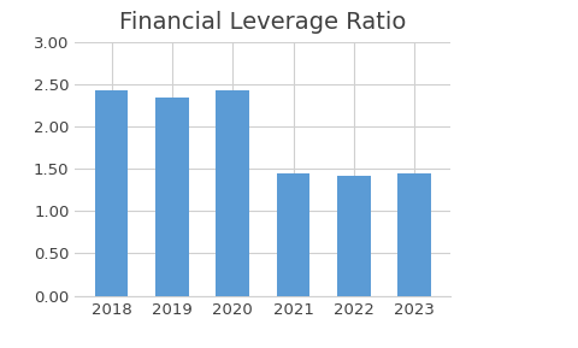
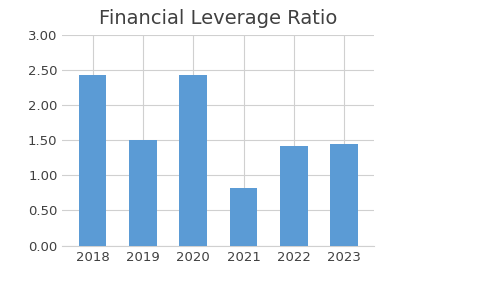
2019: 2.34 -> 1.50
2021: 1.44 -> 0.82
